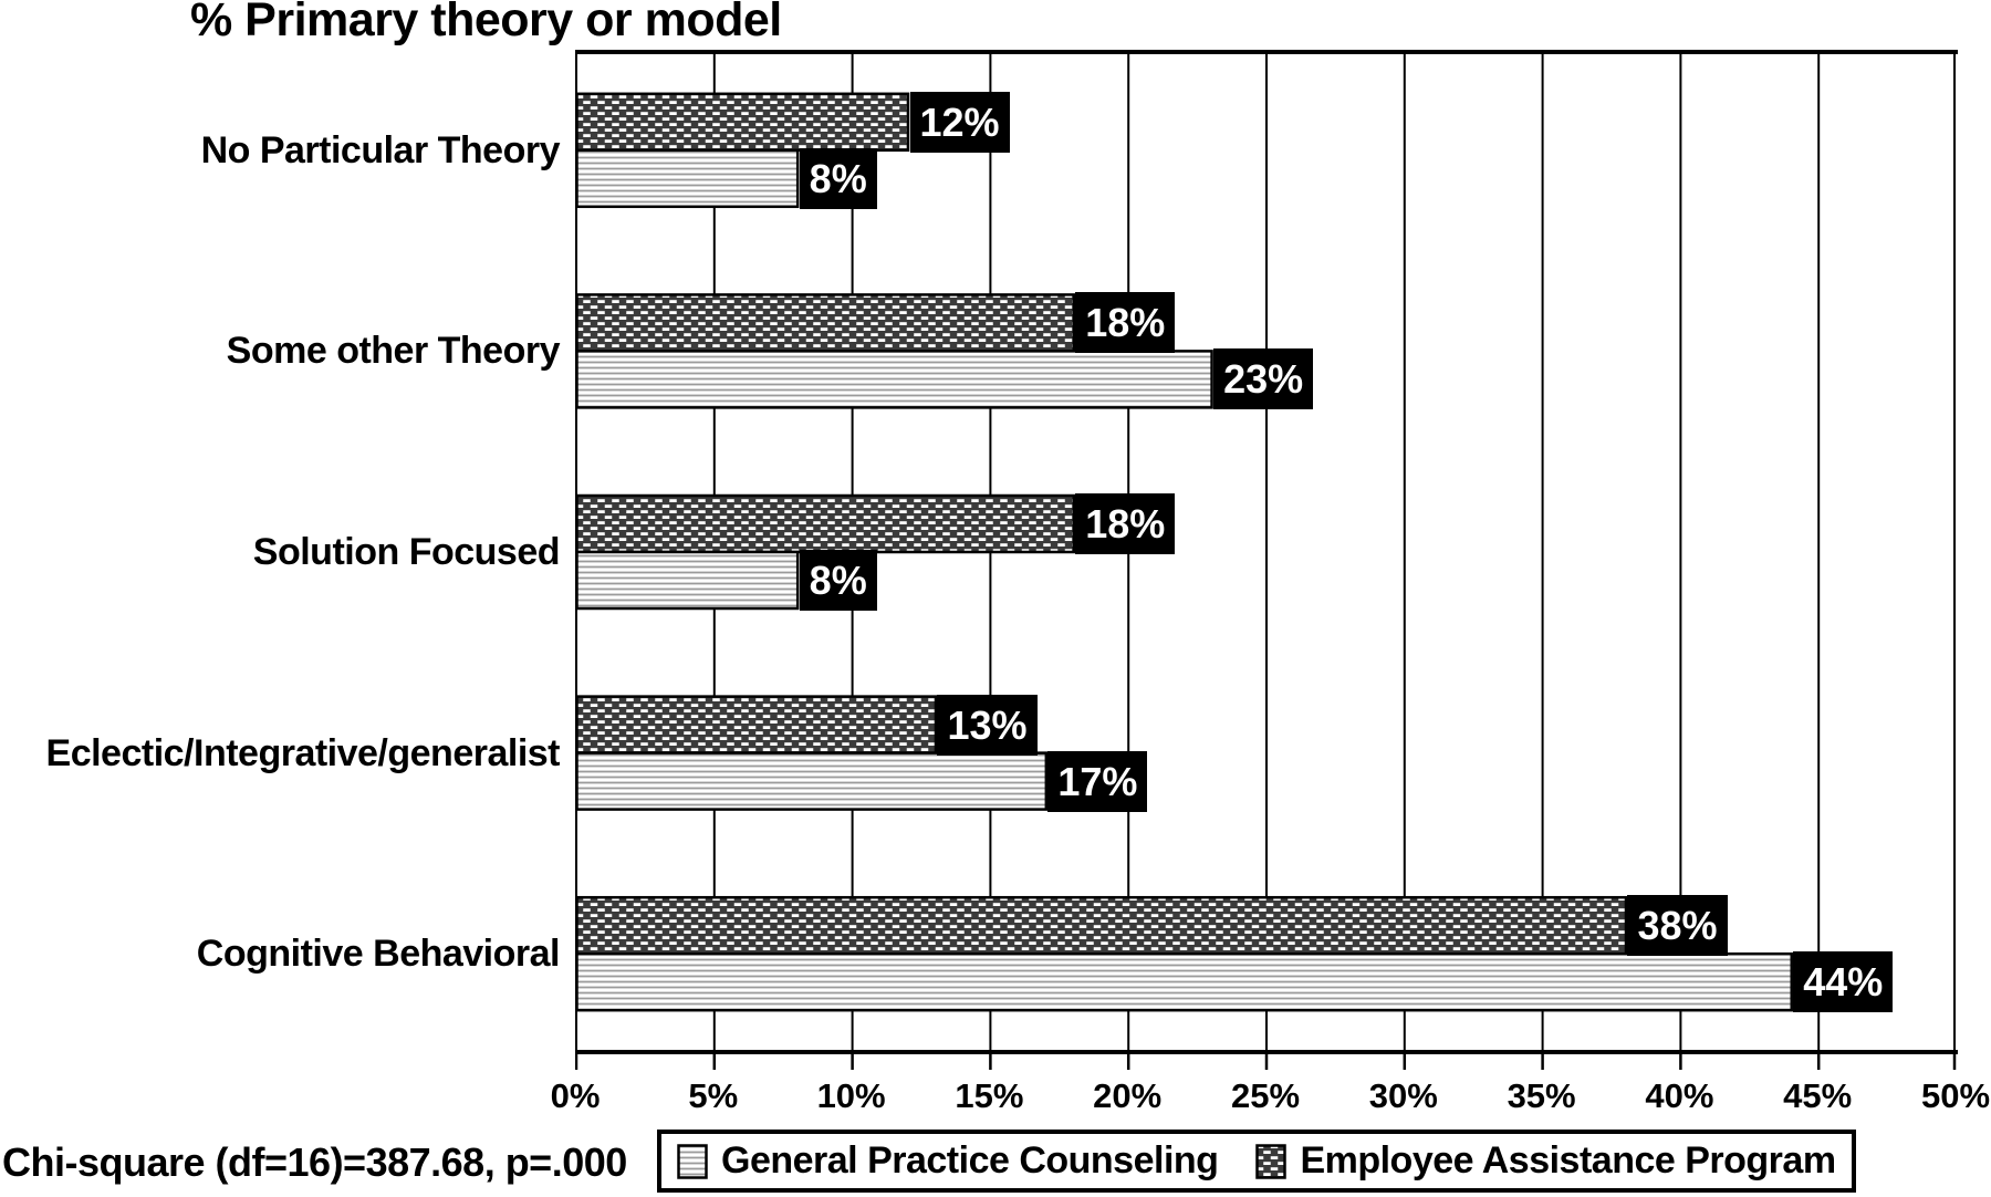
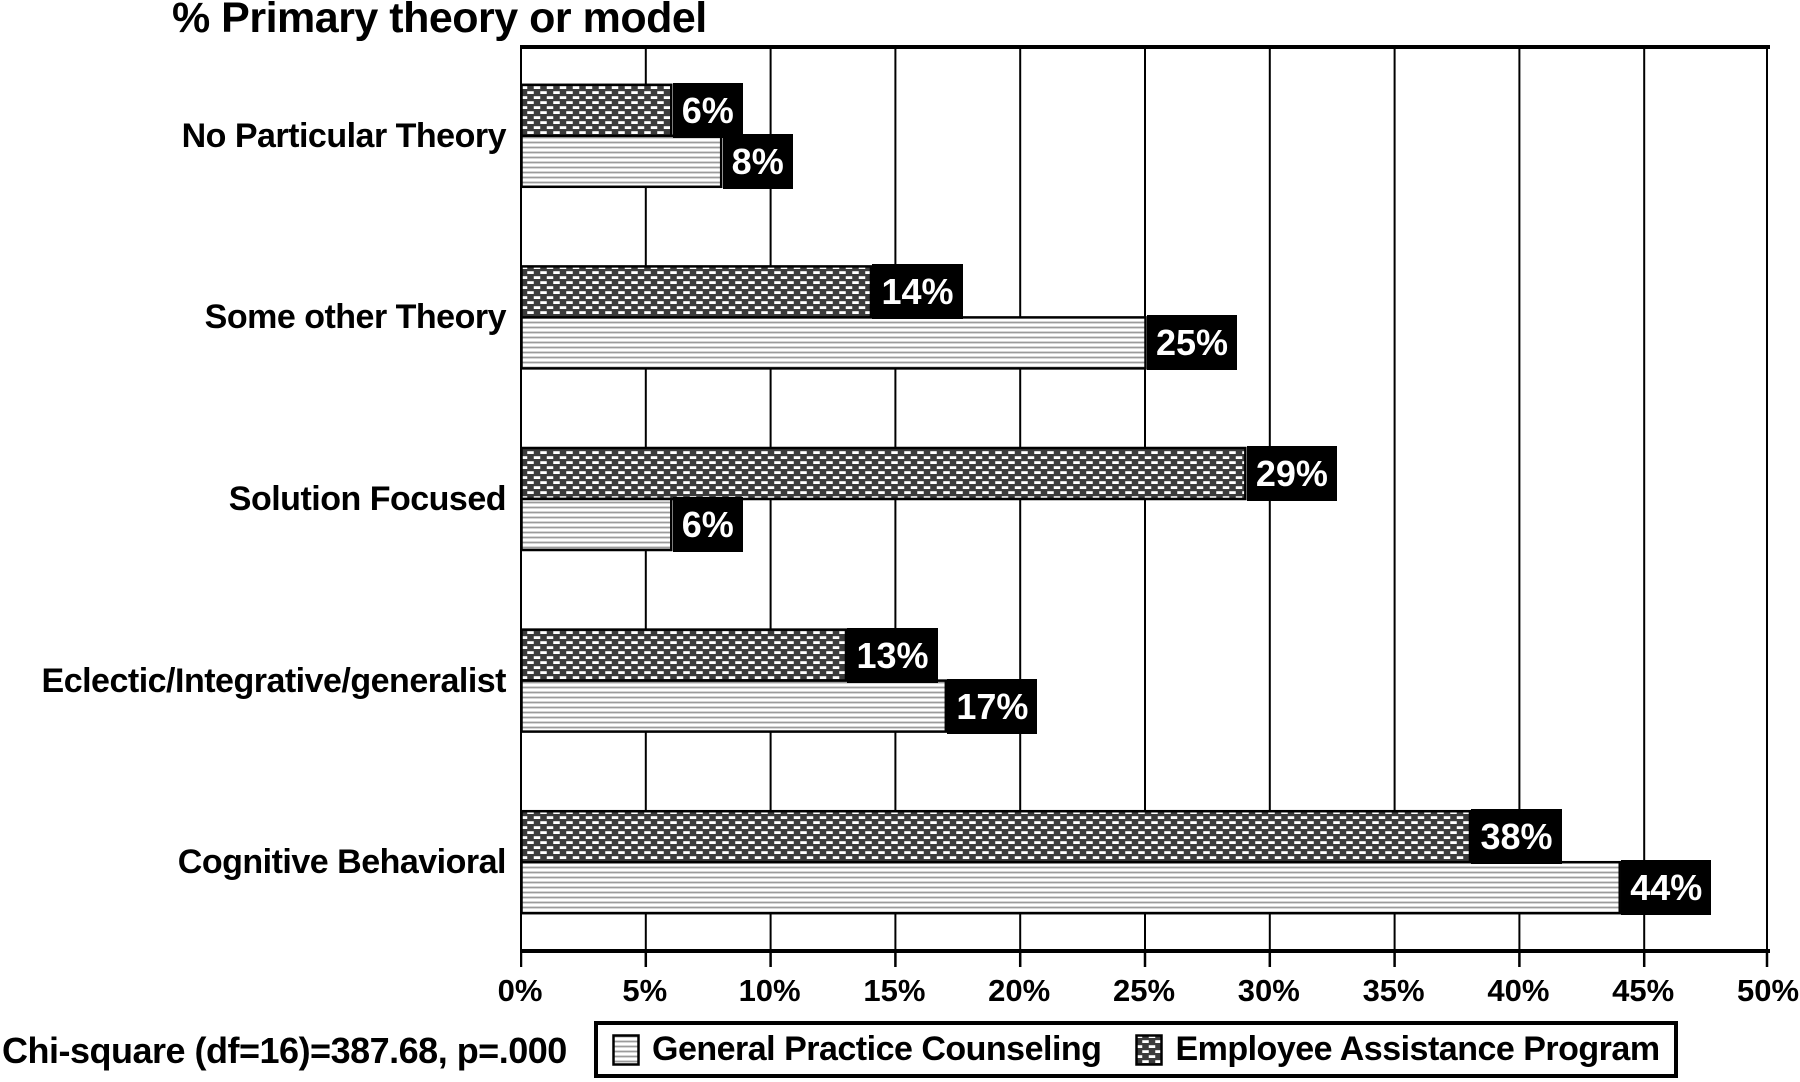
Employee Assistance Program/No Particular Theory: 12% -> 6%
Employee Assistance Program/Some other Theory: 18% -> 14%
General Practice Counseling/Some other Theory: 23% -> 25%
Employee Assistance Program/Solution Focused: 18% -> 29%
General Practice Counseling/Solution Focused: 8% -> 6%
